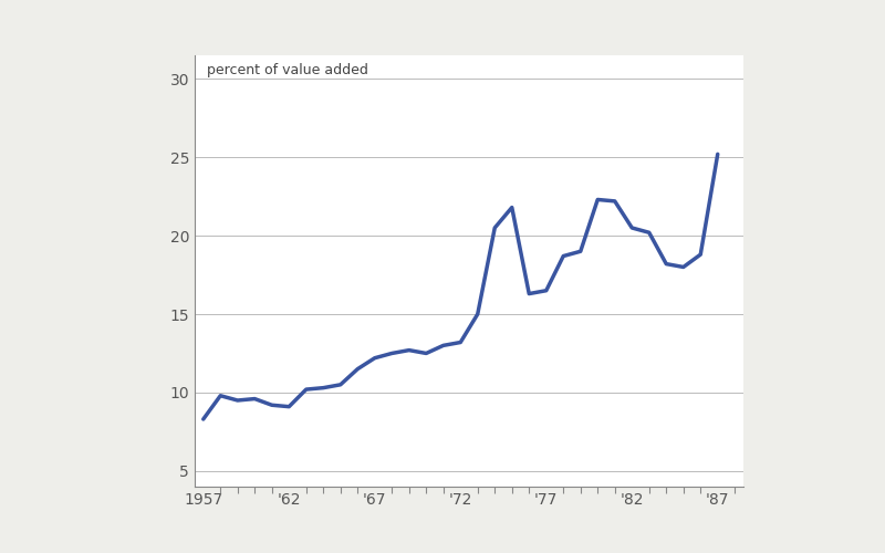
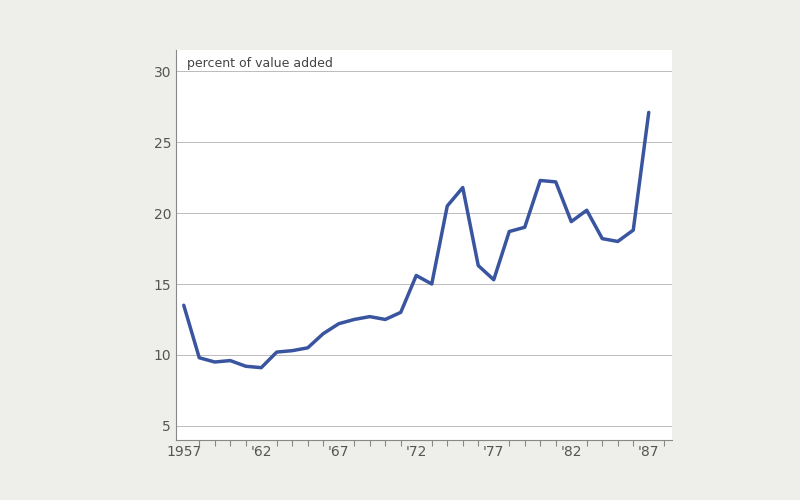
1957: 8.3 -> 13.5
'72: 13.2 -> 15.6
'77: 16.5 -> 15.3
'82: 20.5 -> 19.4
'87: 25.2 -> 27.1
